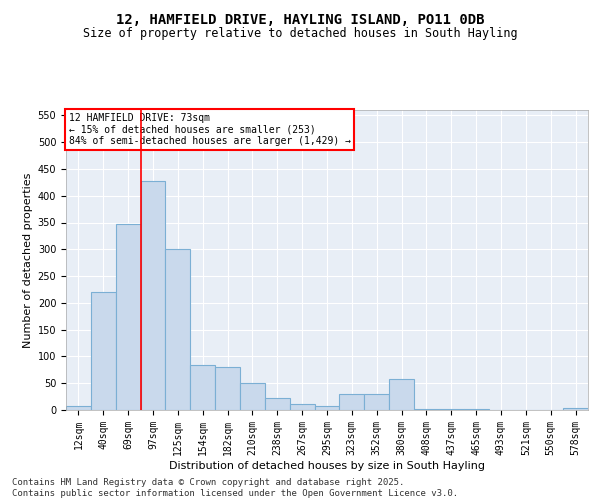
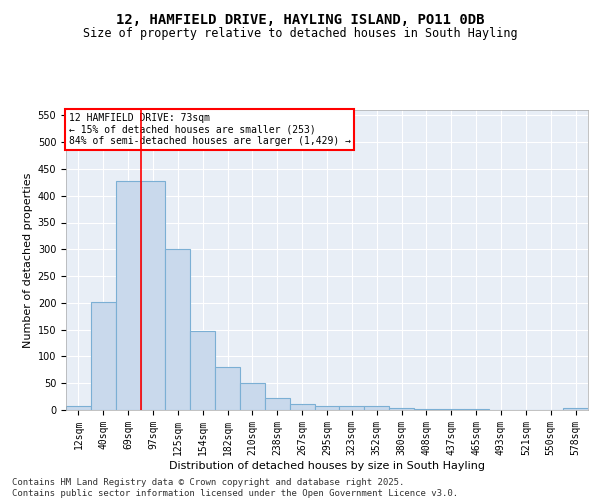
40sqm: 220 -> 202
69sqm: 348 -> 427
154sqm: 84 -> 147
323sqm: 30 -> 7
352sqm: 30 -> 7
380sqm: 58 -> 3
